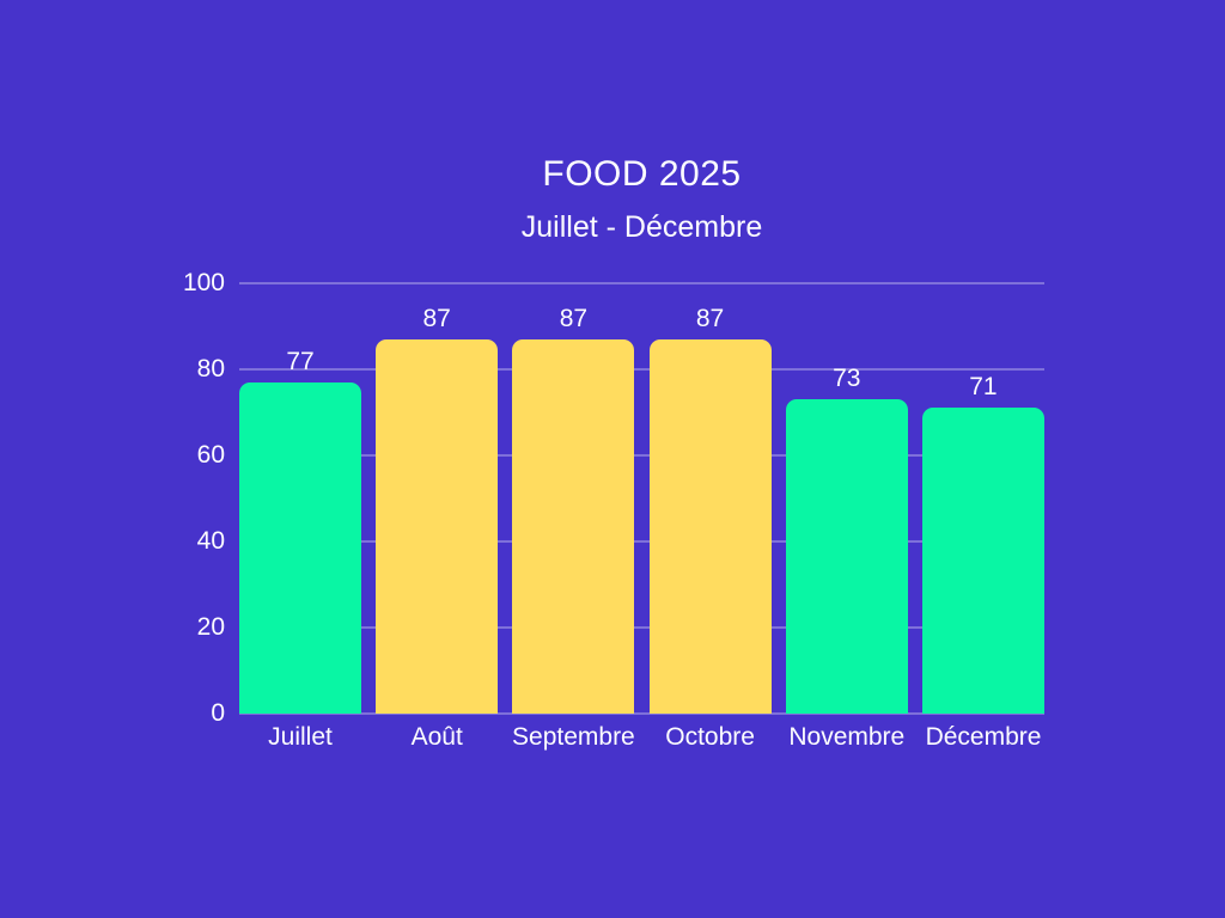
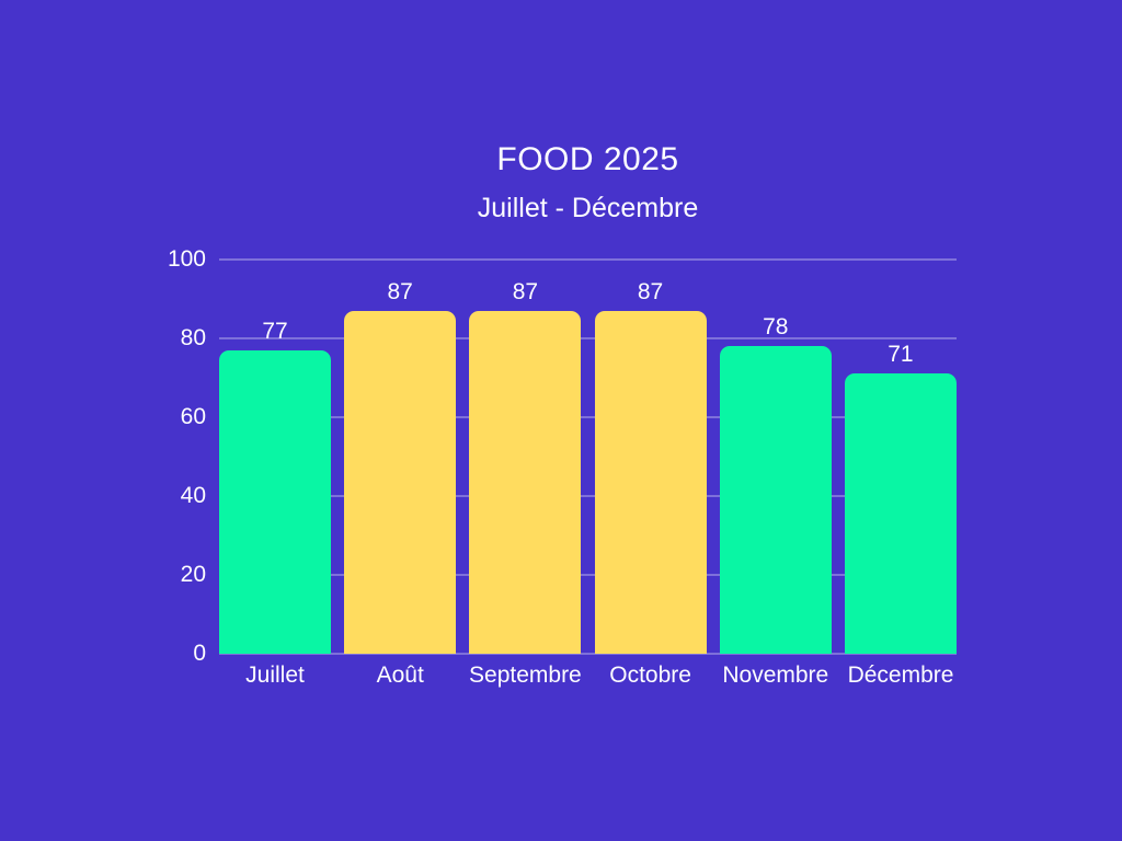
Novembre: 73 -> 78
